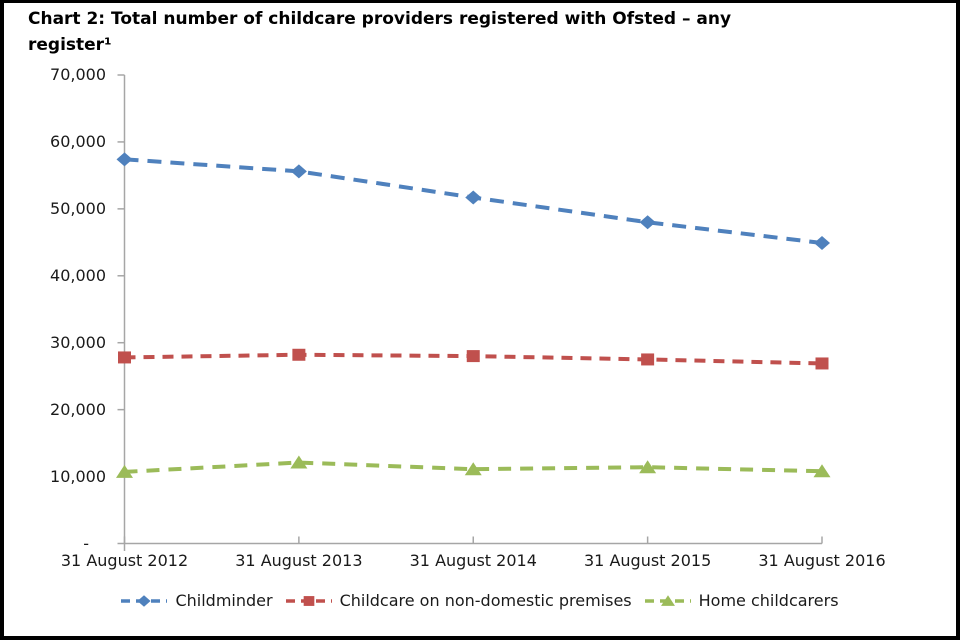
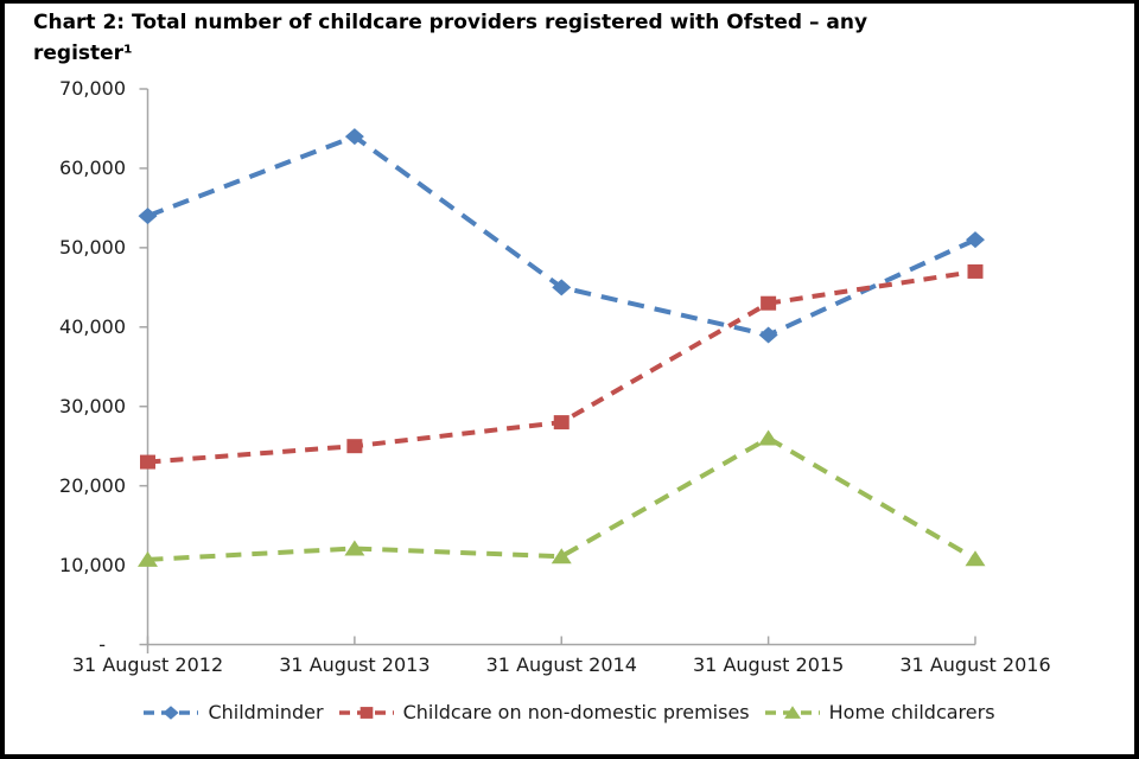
Childminder/31 August 2012: 57000 -> 54000
Childcare on non-domestic premises/31 August 2012: 28000 -> 23000
Childminder/31 August 2013: 56000 -> 64000
Childcare on non-domestic premises/31 August 2013: 28000 -> 25000
Childminder/31 August 2014: 52000 -> 45000
Childminder/31 August 2015: 48000 -> 39000
Childcare on non-domestic premises/31 August 2015: 28000 -> 43000
Home childcarers/31 August 2015: 11000 -> 26000
Childminder/31 August 2016: 45000 -> 51000
Childcare on non-domestic premises/31 August 2016: 27000 -> 47000
